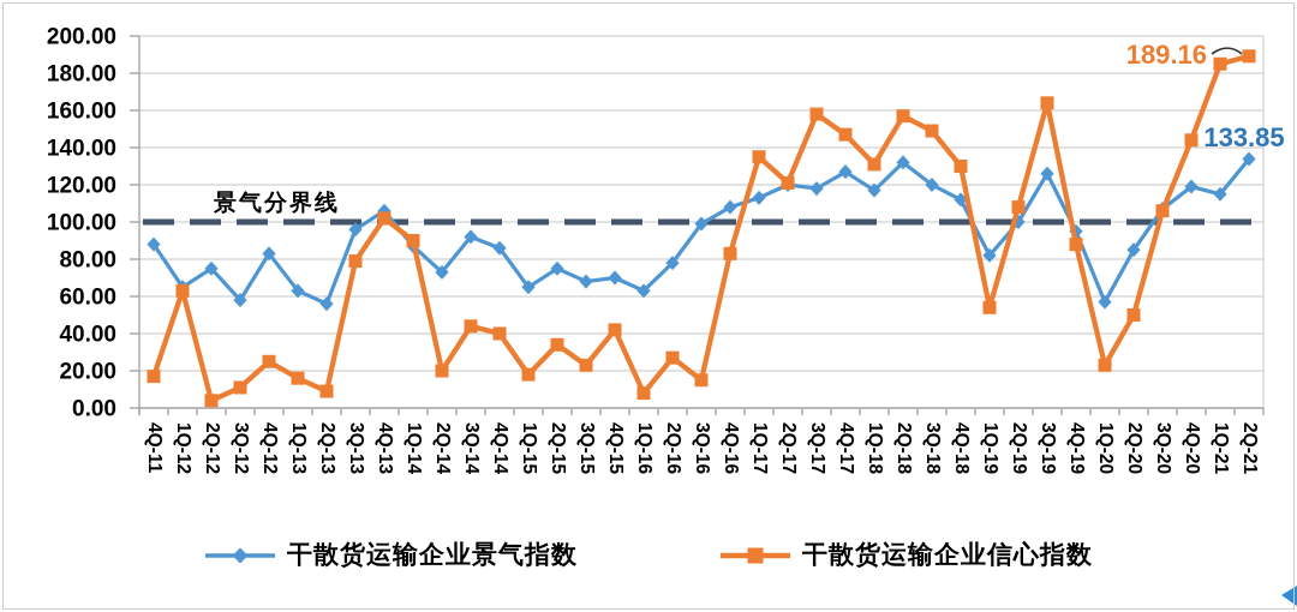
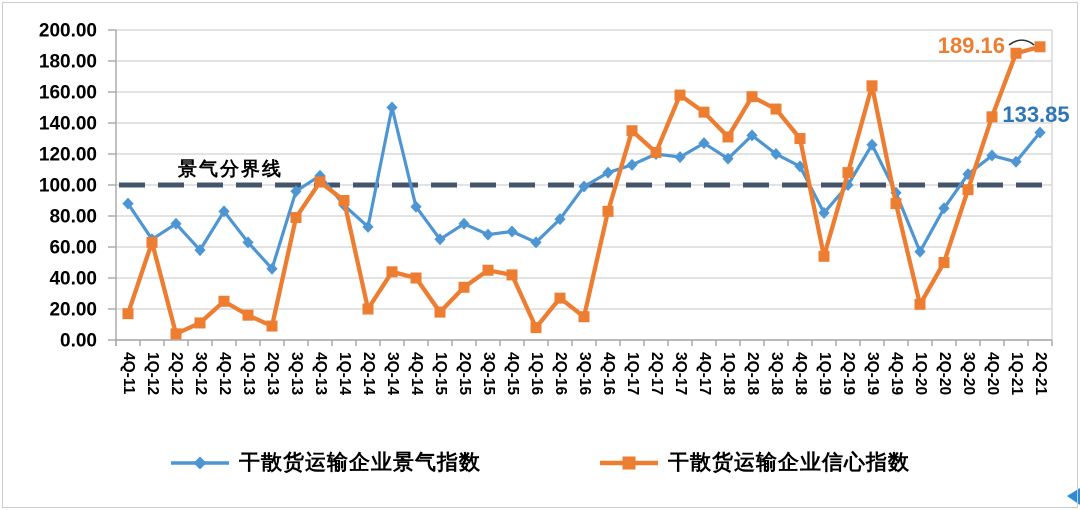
干散货运输企业景气指数/2Q-13: 56 -> 46
干散货运输企业景气指数/3Q-14: 92 -> 150
干散货运输企业信心指数/3Q-15: 23 -> 45
干散货运输企业信心指数/3Q-20: 106 -> 97
